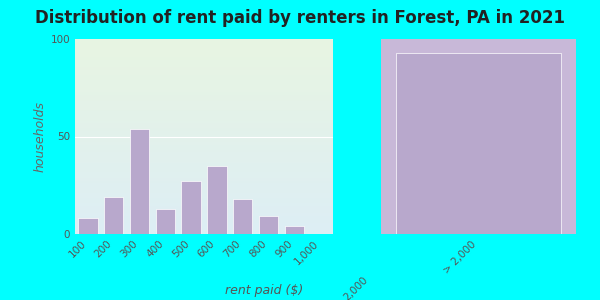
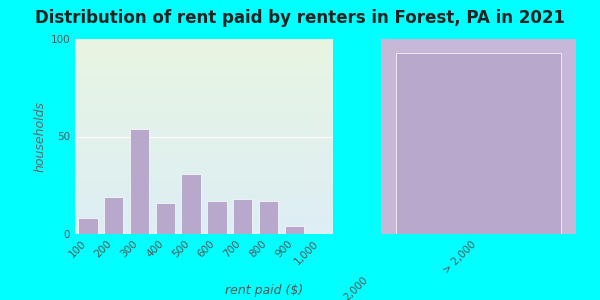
400: 13 -> 16
500: 27 -> 31
600: 35 -> 17
800: 9 -> 17
